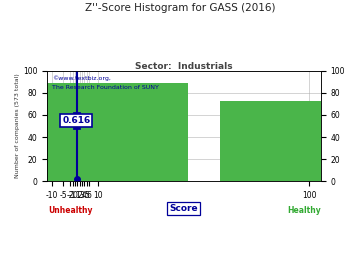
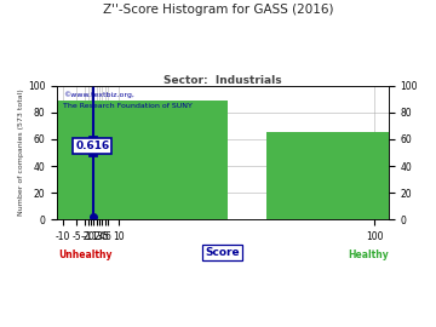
100: 73 -> 65
